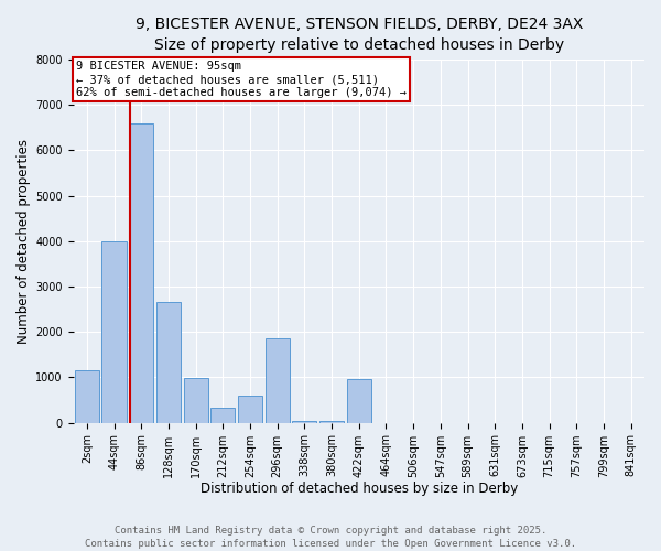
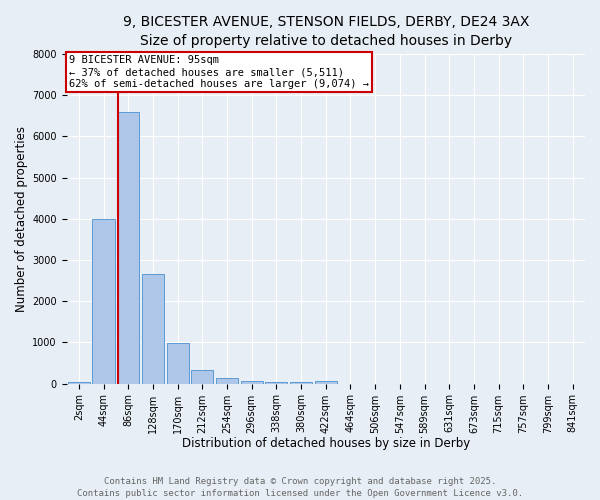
2sqm: 1150 -> 50
254sqm: 600 -> 140
296sqm: 1850 -> 80
422sqm: 950 -> 60
